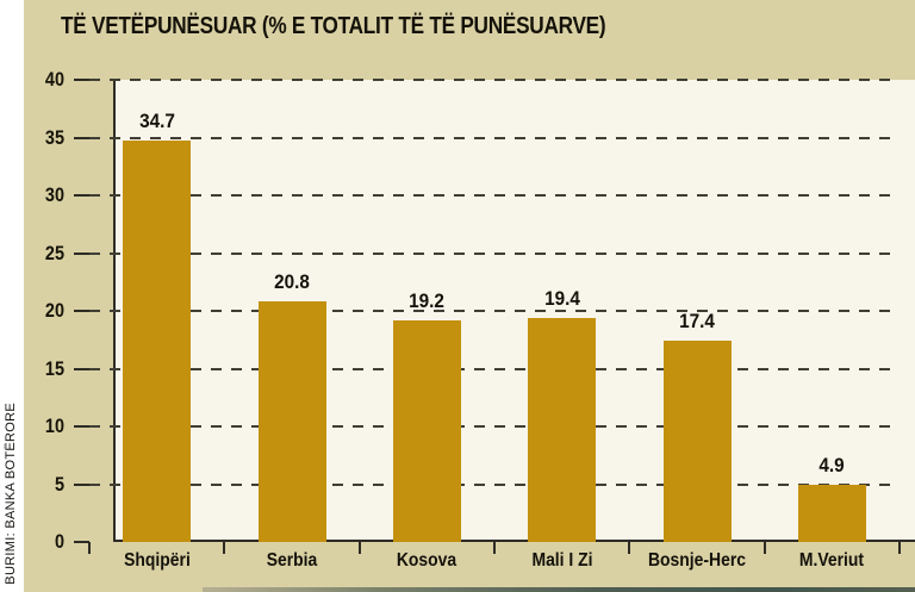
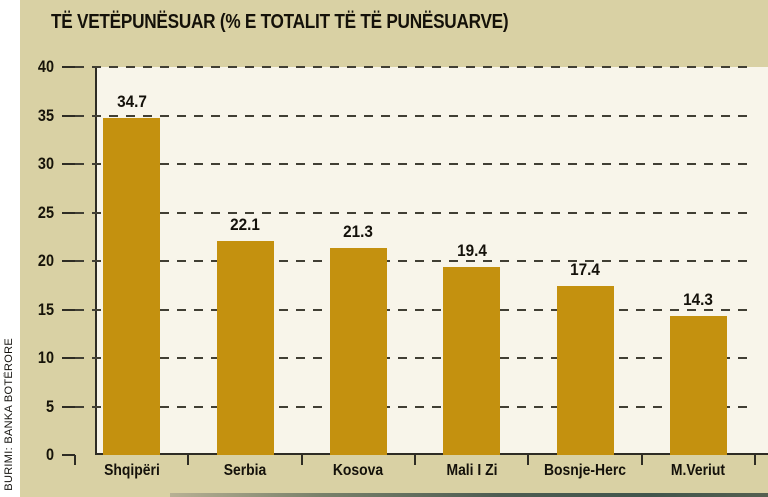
Serbia: 20.8 -> 22.1
Kosova: 19.2 -> 21.3
M.Veriut: 4.9 -> 14.3
